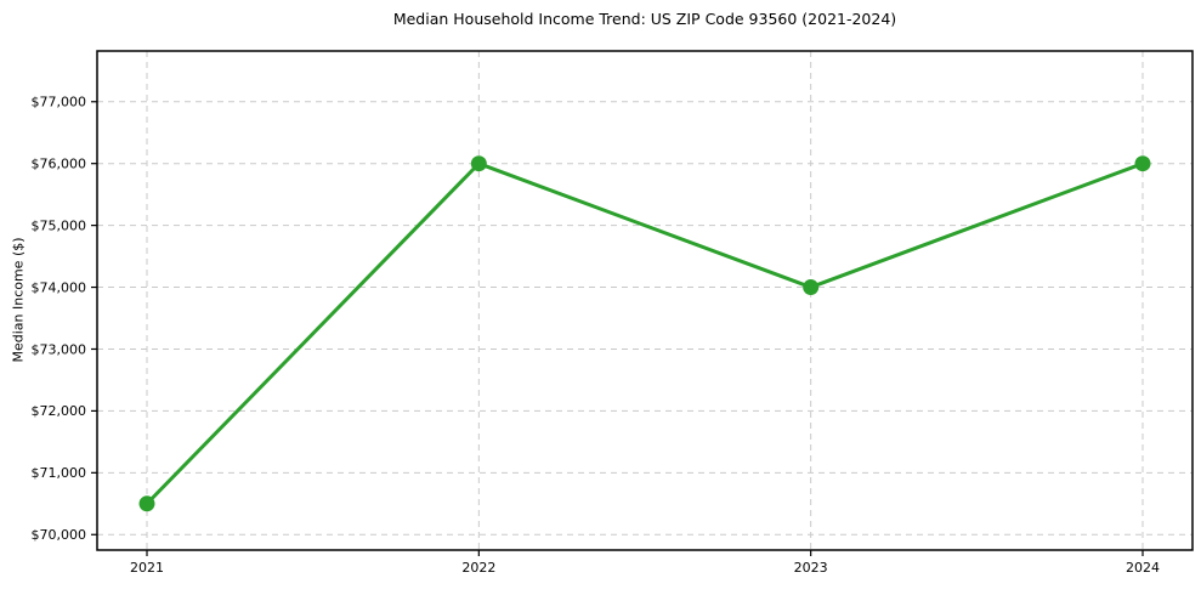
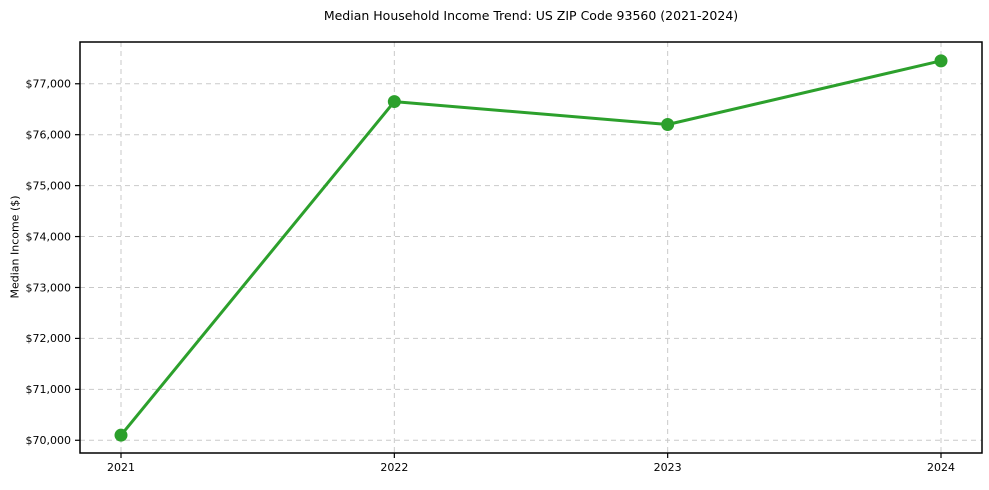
2021: $70500 -> $70100
2022: $76000 -> $76600
2023: $74000 -> $76200
2024: $76000 -> $77400
